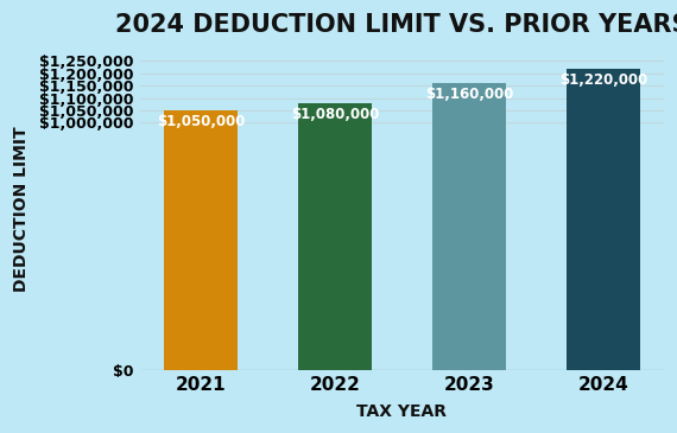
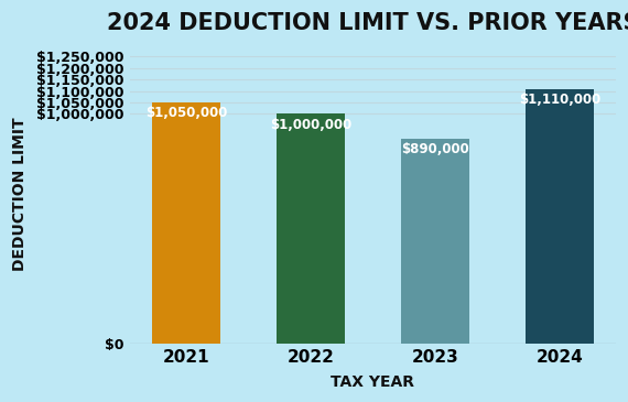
2022: $1,080,000 -> $1,000,000
2023: $1,160,000 -> $890,000
2024: $1,220,000 -> $1,110,000
